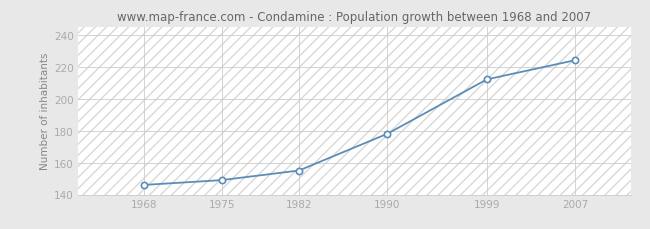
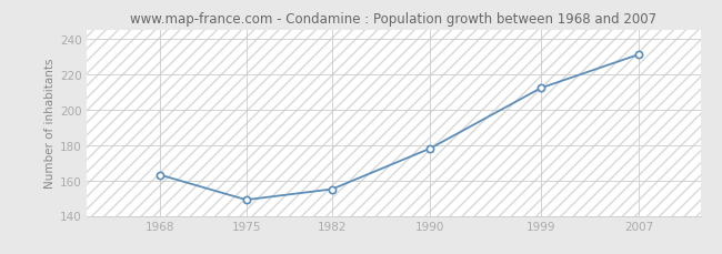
1968: 146 -> 163
2007: 224 -> 231
